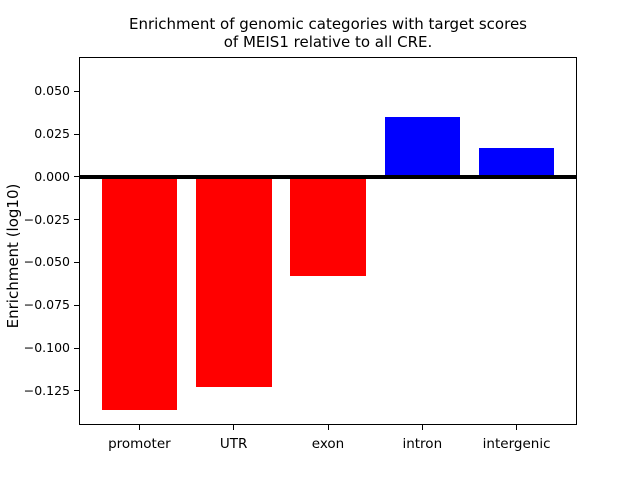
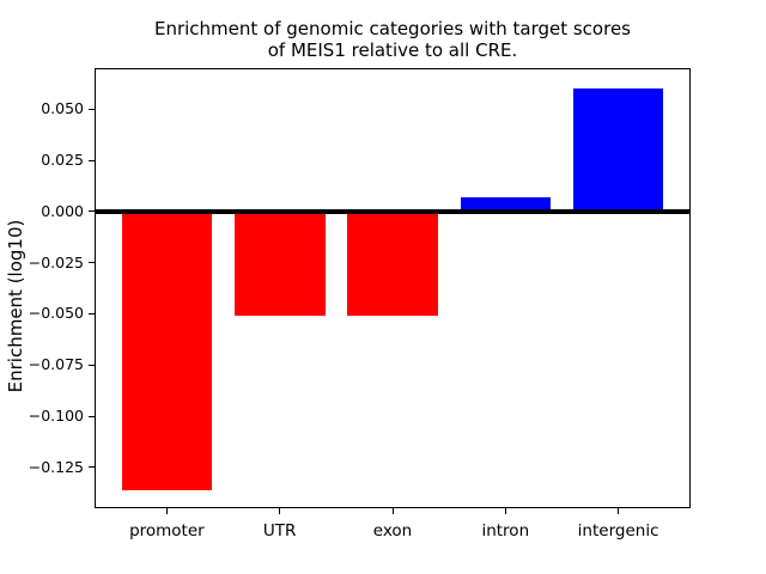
UTR: -0.123 -> -0.051
exon: -0.058 -> -0.051
intron: 0.035 -> 0.007
intergenic: 0.017 -> 0.060
